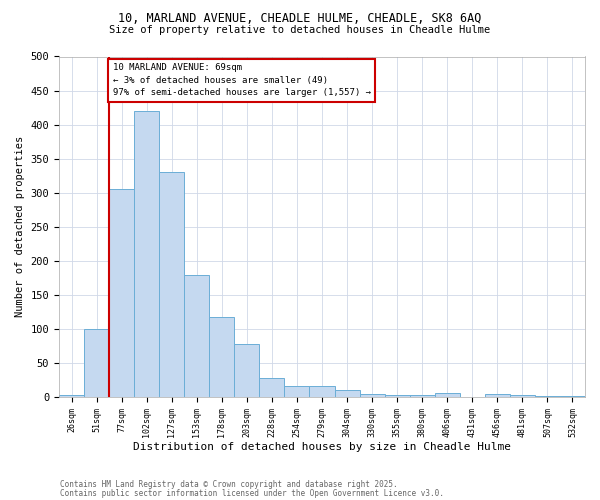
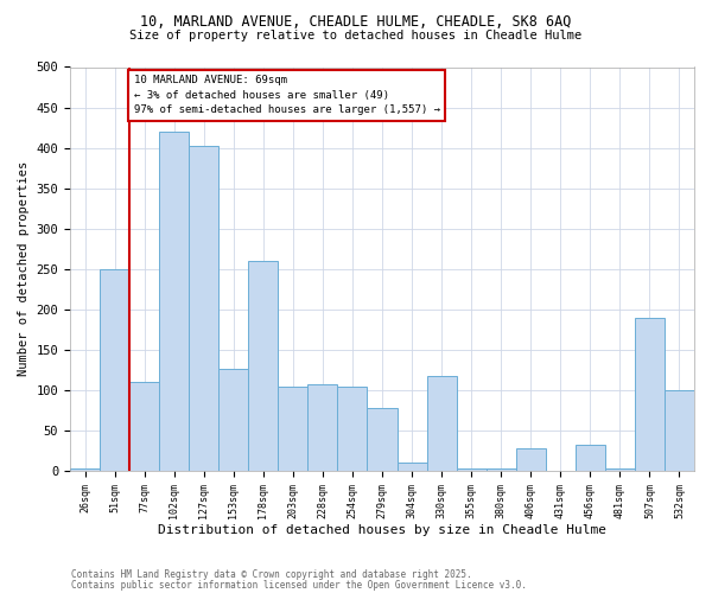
51sqm: 100 -> 250
77sqm: 305 -> 110
127sqm: 330 -> 402
153sqm: 180 -> 126
178sqm: 118 -> 260
203sqm: 78 -> 104
228sqm: 28 -> 108
254sqm: 16 -> 104
279sqm: 16 -> 78
330sqm: 5 -> 118
406sqm: 6 -> 28
456sqm: 4 -> 32
507sqm: 2 -> 190
532sqm: 2 -> 100
